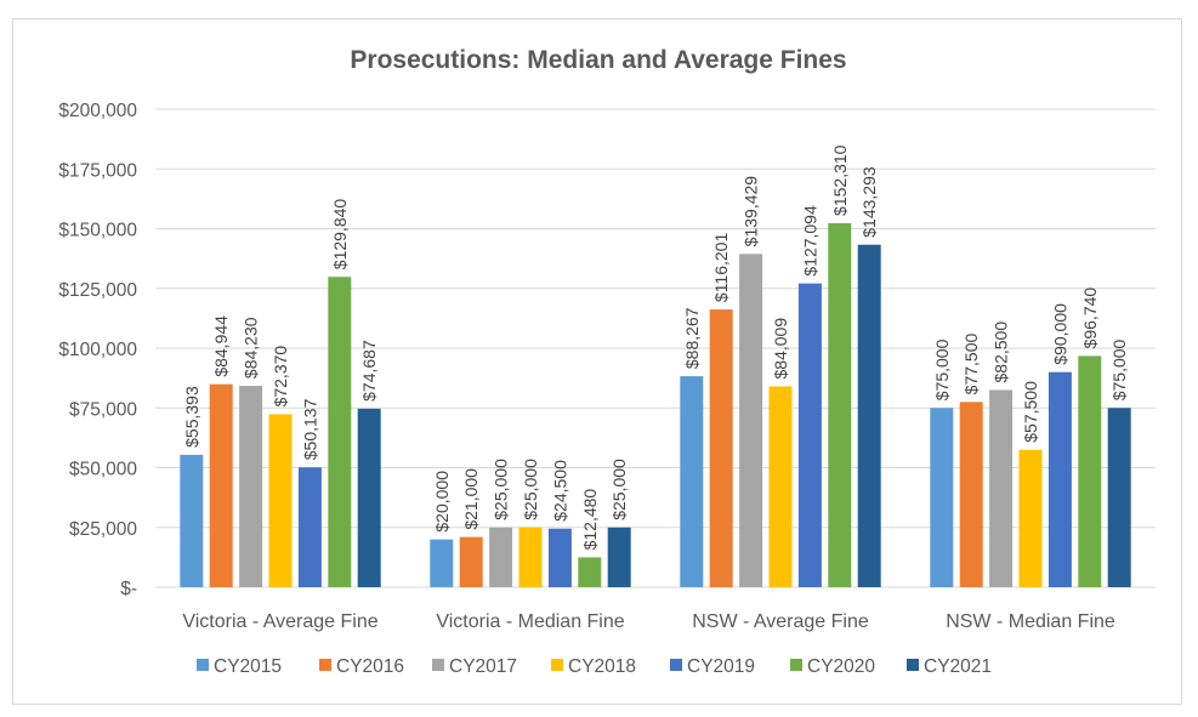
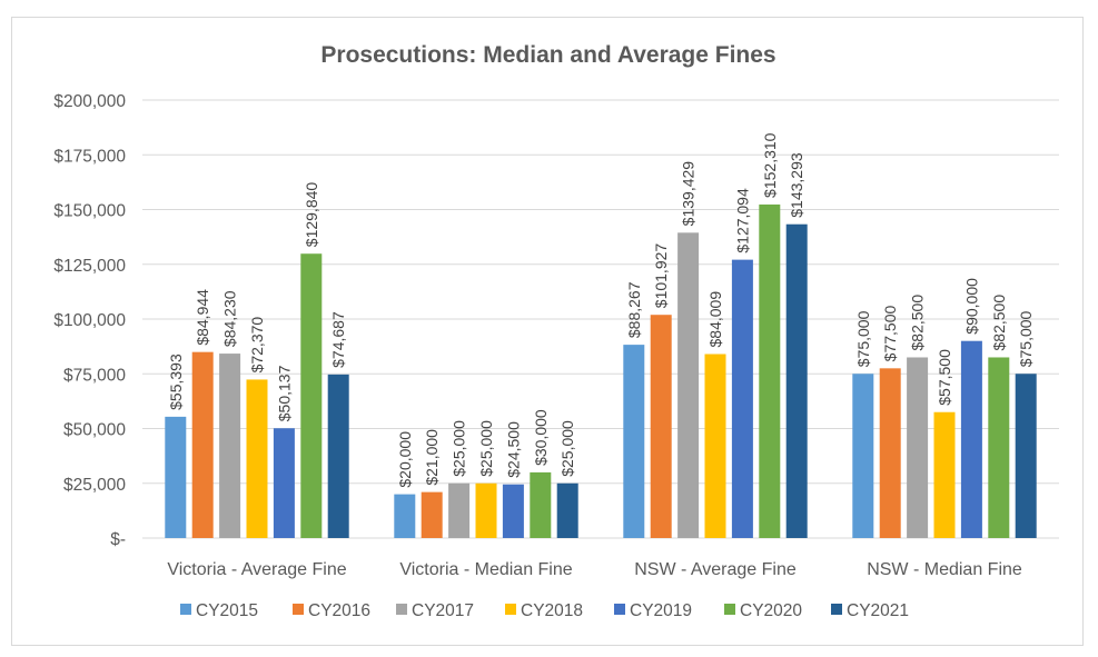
CY2020/Victoria - Median Fine: $12,480 -> $30,000
CY2016/NSW - Average Fine: $116,201 -> $101,927
CY2020/NSW - Median Fine: $96,740 -> $82,500
